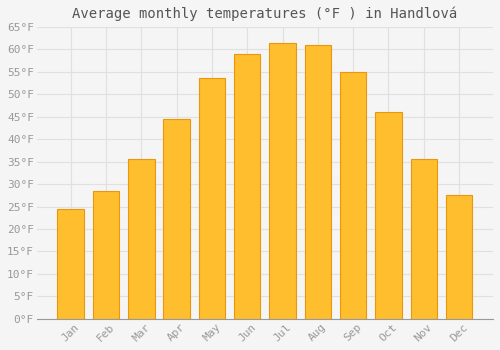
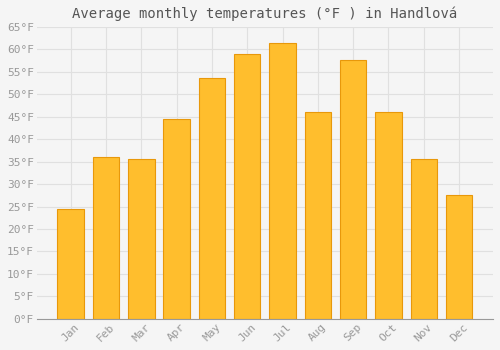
Feb: 28.5°F -> 36.0°F
Aug: 61.0°F -> 46.0°F
Sep: 55.0°F -> 57.5°F
